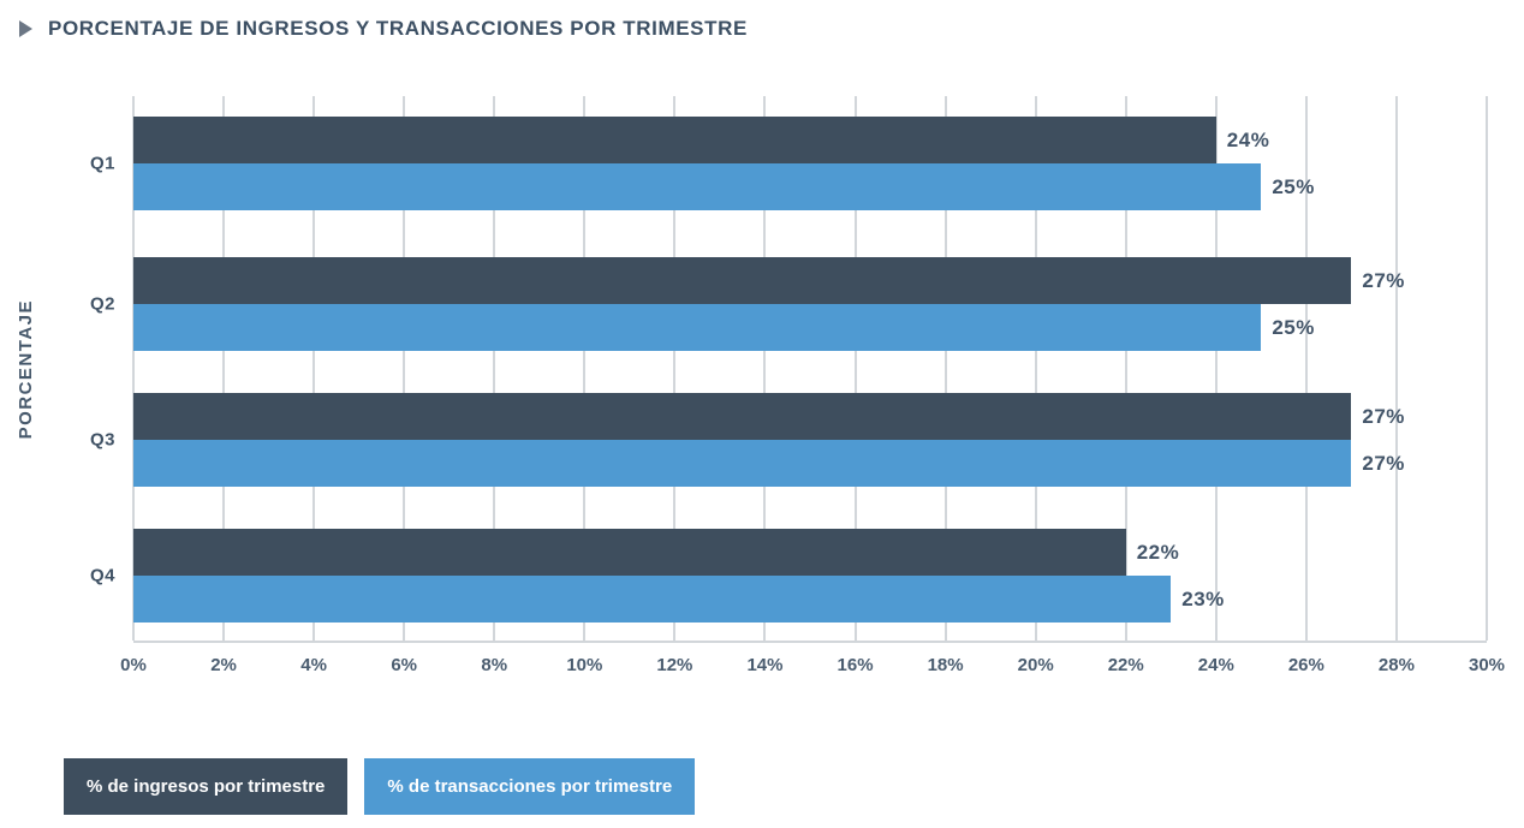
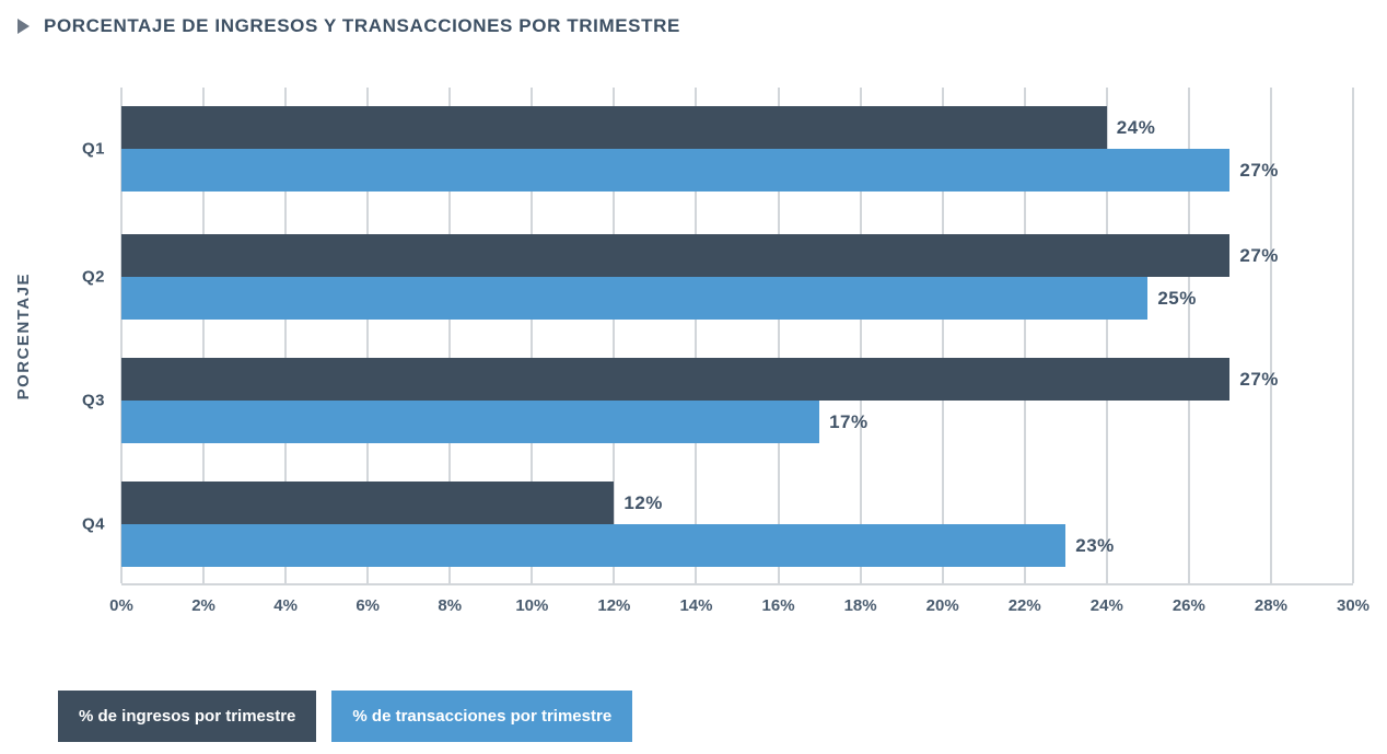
% de transacciones por trimestre/Q1: 25% -> 27%
% de transacciones por trimestre/Q3: 27% -> 17%
% de ingresos por trimestre/Q4: 22% -> 12%
